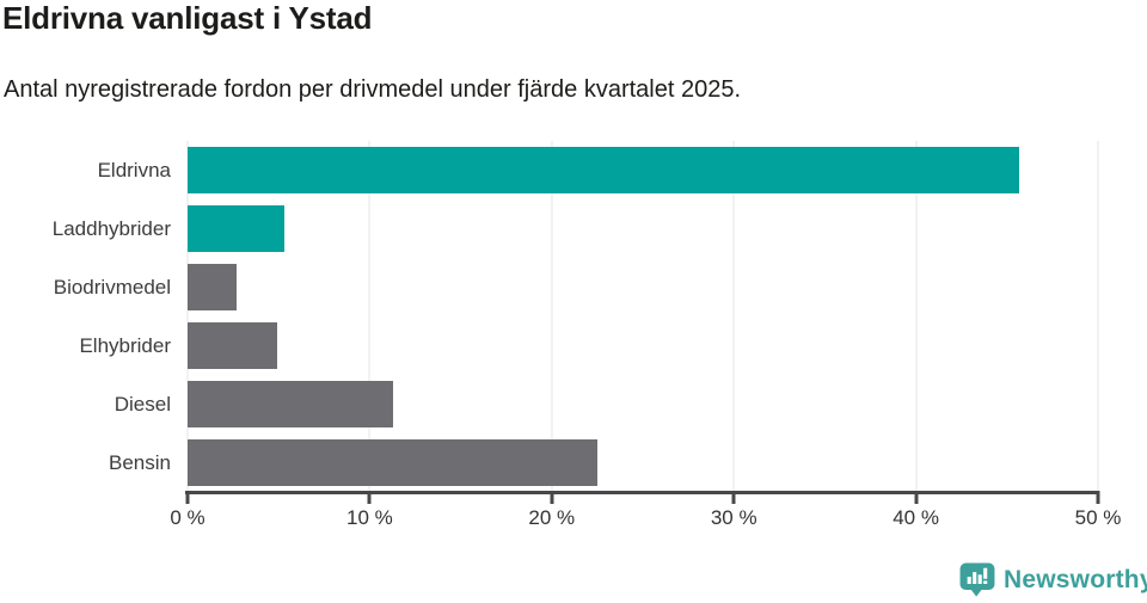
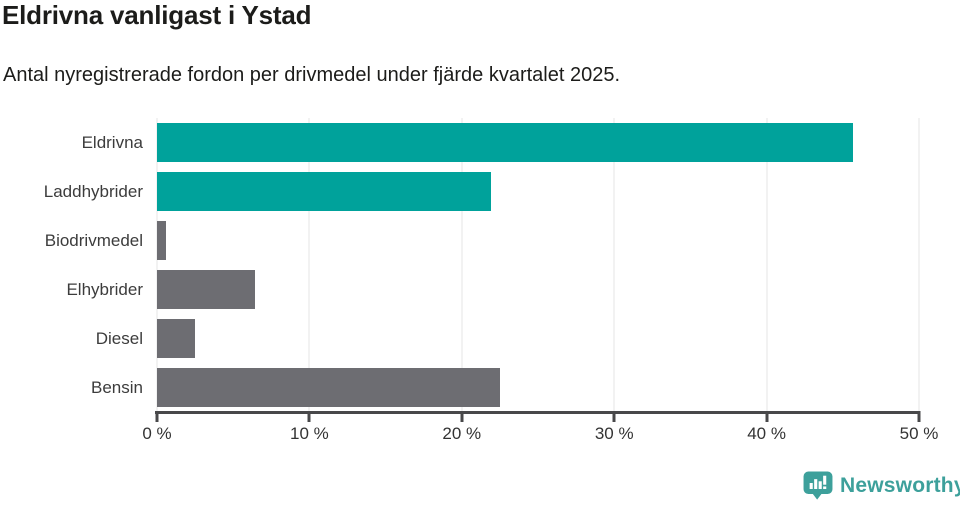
Laddhybrider: 5.3% -> 21.9%
Biodrivmedel: 2.7% -> 0.6%
Elhybrider: 4.9% -> 6.4%
Diesel: 11.3% -> 2.5%
